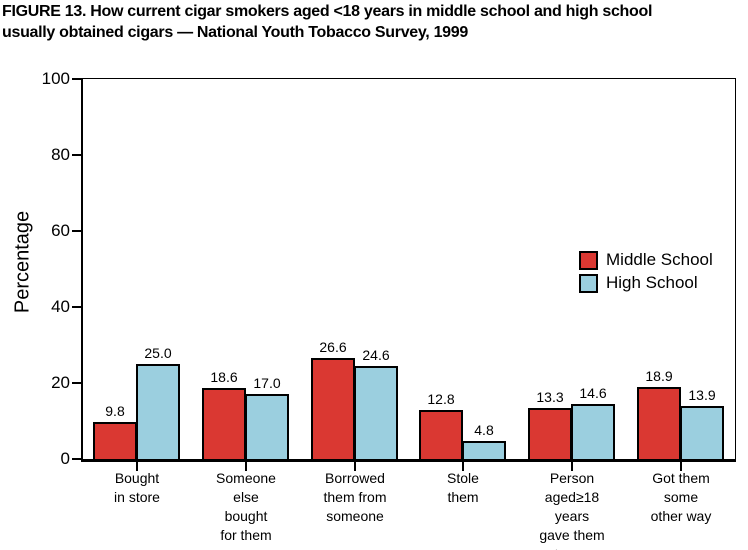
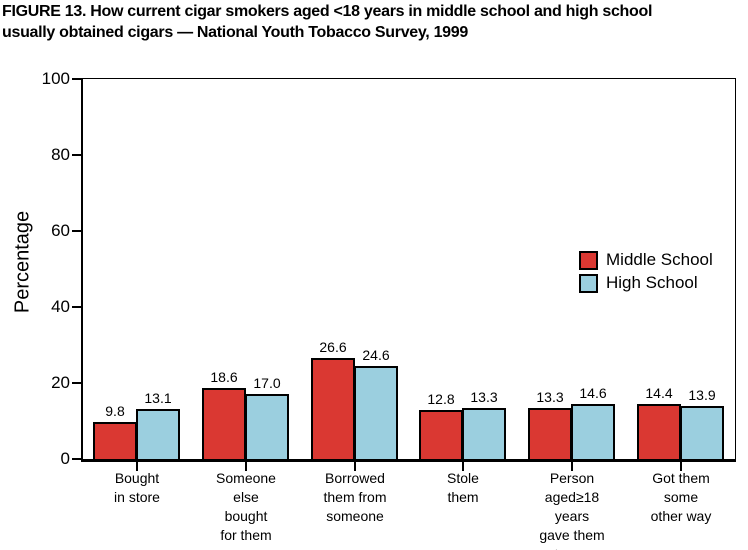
High School/Bought in store: 25.0 -> 13.1
High School/Stole them: 4.8 -> 13.3
Middle School/Got them some other way: 18.9 -> 14.4
